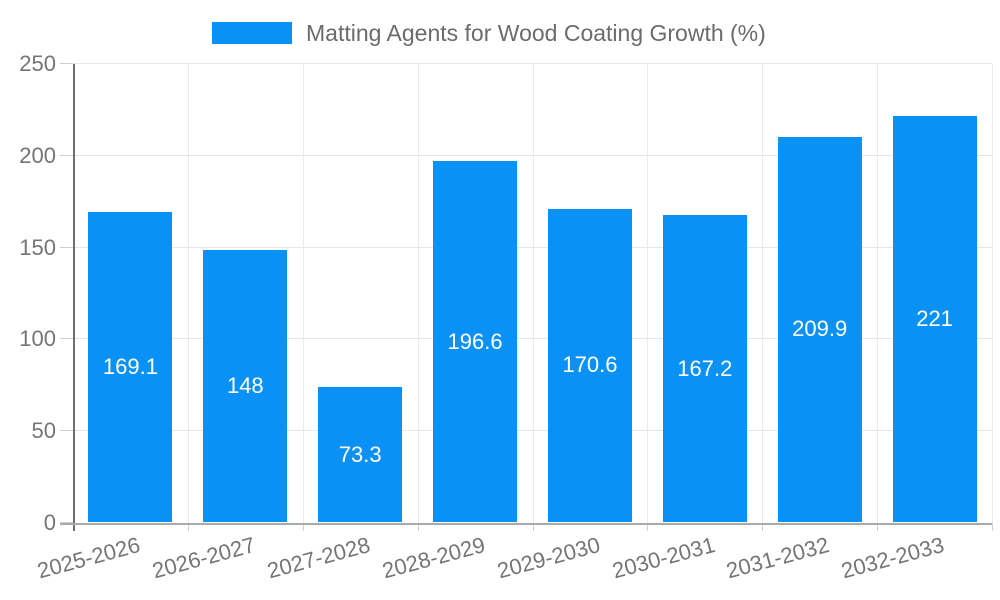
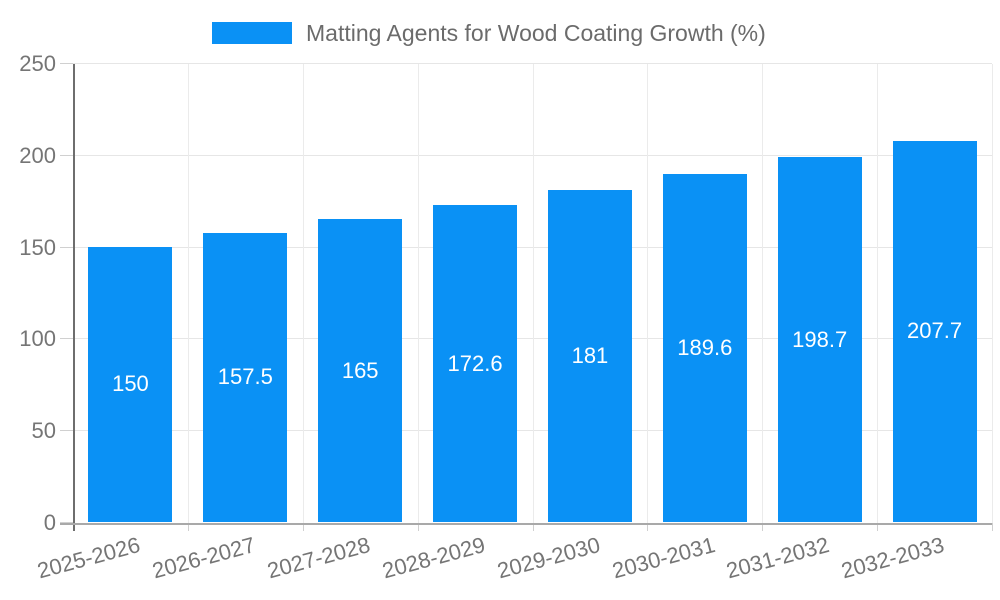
2025-2026: 169.1 -> 150
2026-2027: 148 -> 157.5
2027-2028: 73.3 -> 165
2028-2029: 196.6 -> 172.6
2029-2030: 170.6 -> 181
2030-2031: 167.2 -> 189.6
2031-2032: 209.9 -> 198.7
2032-2033: 221 -> 207.7
